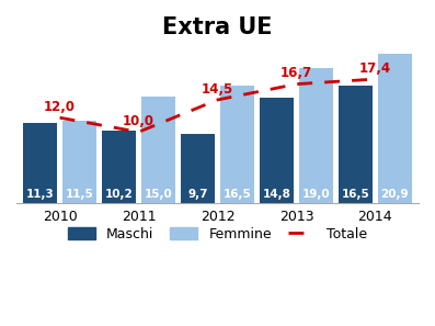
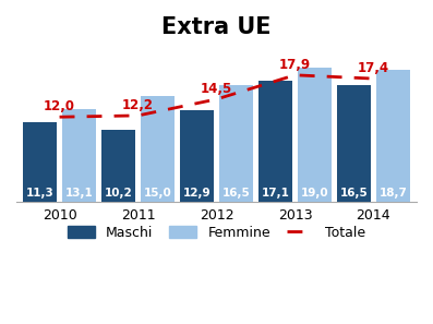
Femmine/2010: 11,5 -> 13,1
Totale/2011: 10,0 -> 12,2
Maschi/2012: 9,7 -> 12,9
Maschi/2013: 14,8 -> 17,1
Totale/2013: 16,7 -> 17,9
Femmine/2014: 20,9 -> 18,7
